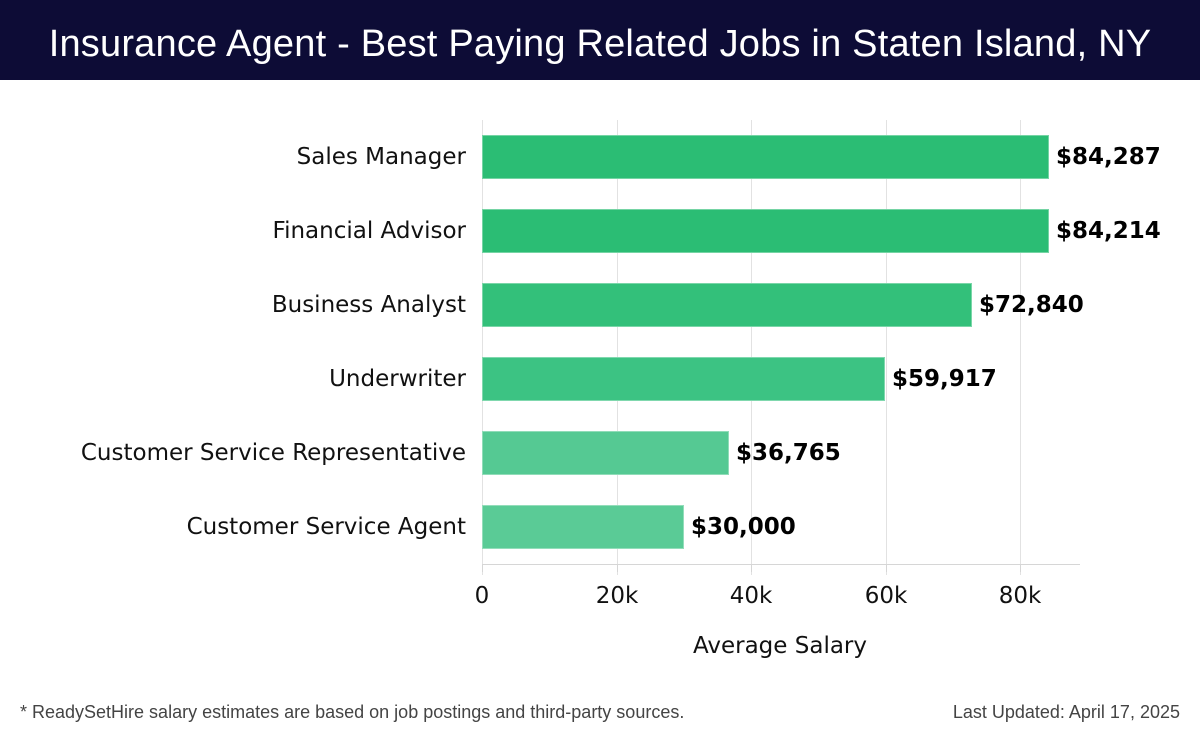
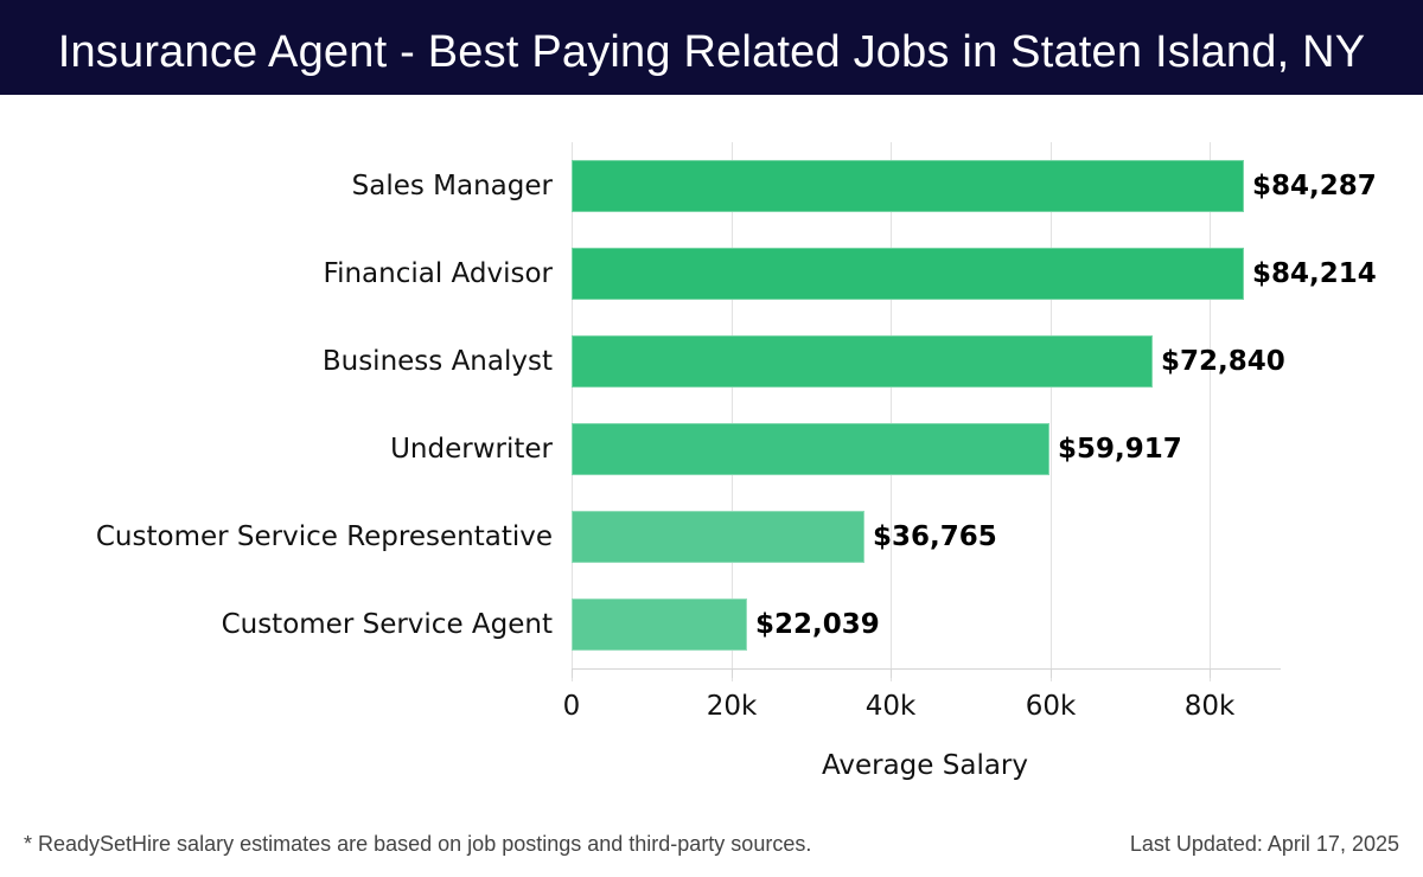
Customer Service Agent: $30,000 -> $22,039
